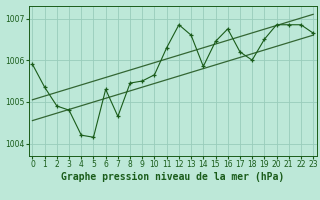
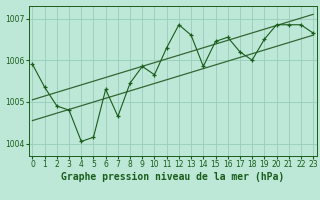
4: 1004.20 -> 1004.05
9: 1005.50 -> 1005.85
16: 1006.75 -> 1006.55
